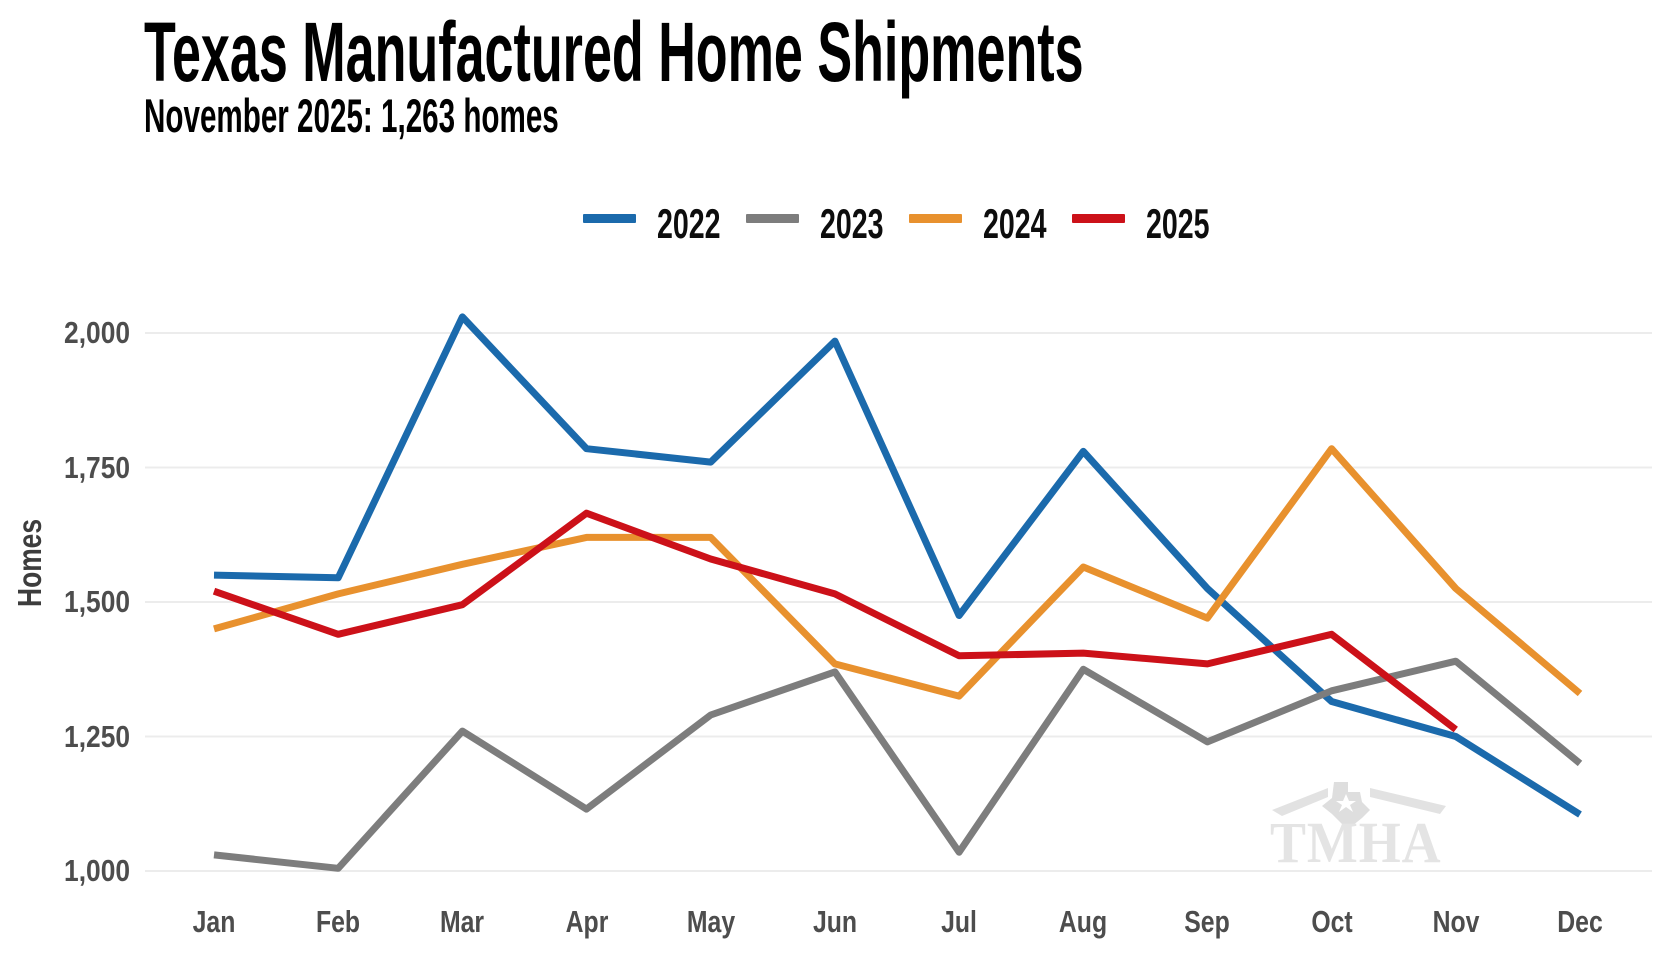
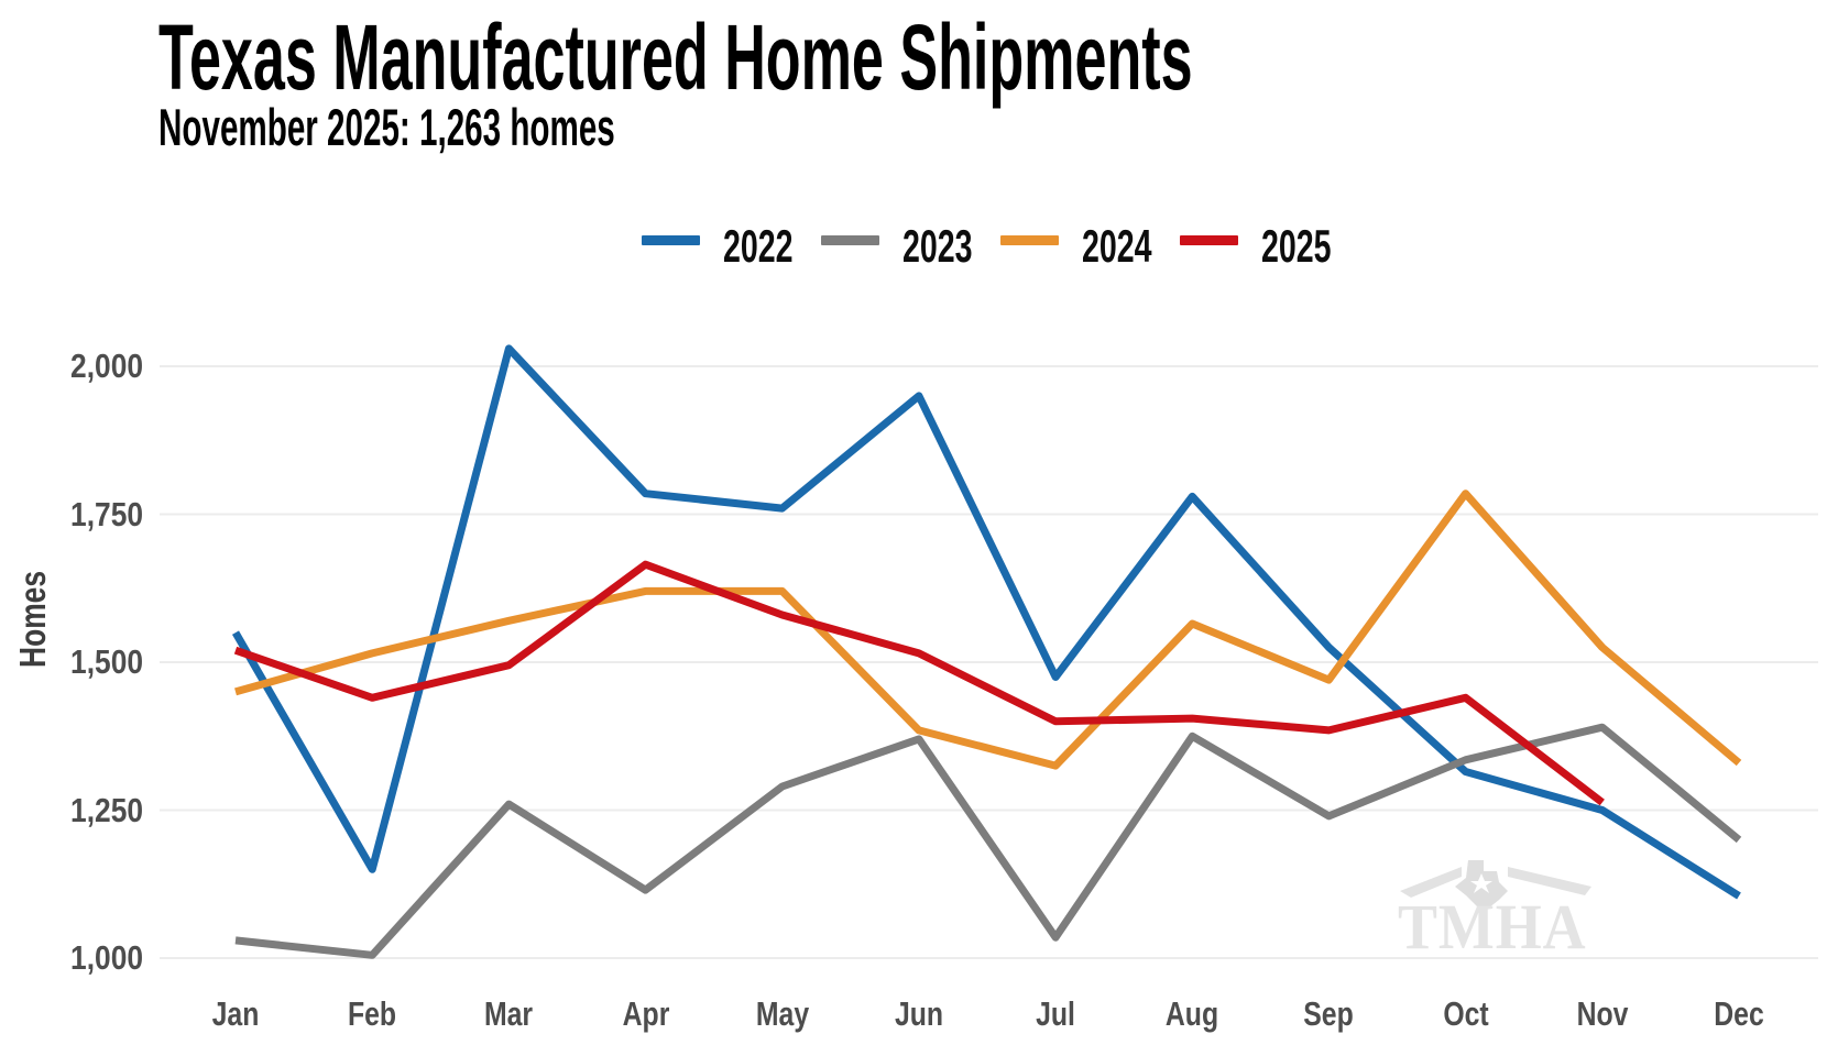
2022/Feb: 1540 -> 1150
2022/Jun: 1980 -> 1950
